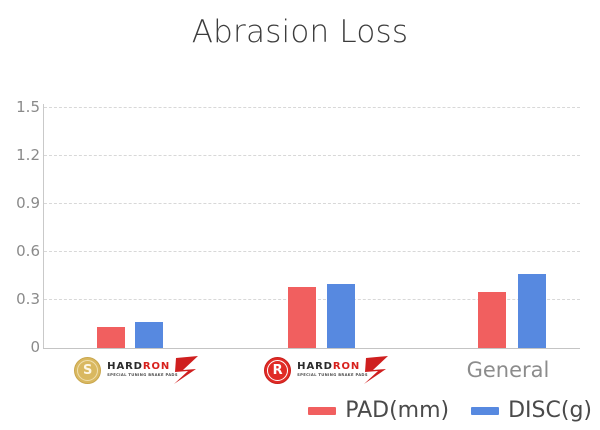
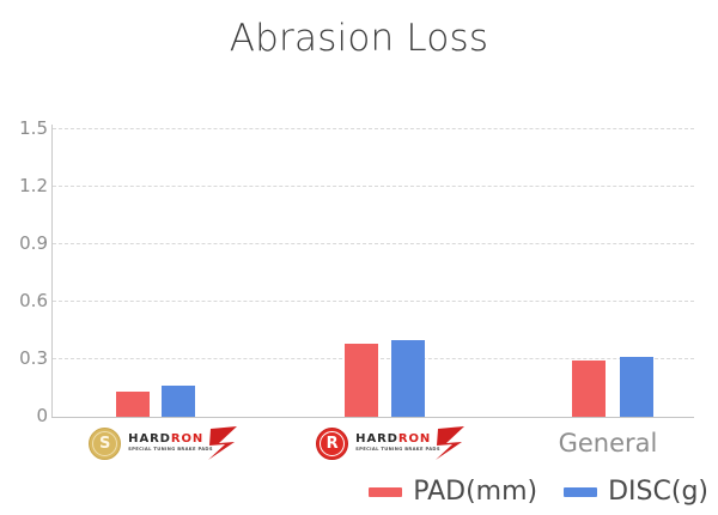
PAD(mm)/General: 0.35 -> 0.29
DISC(g)/General: 0.46 -> 0.31
